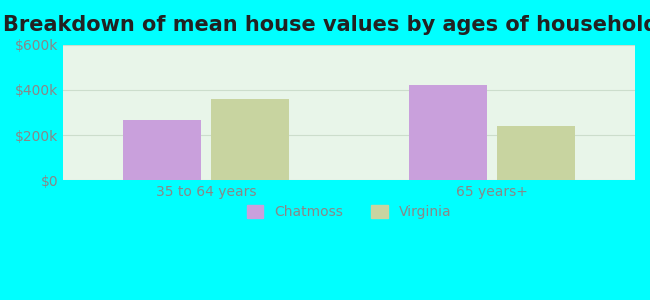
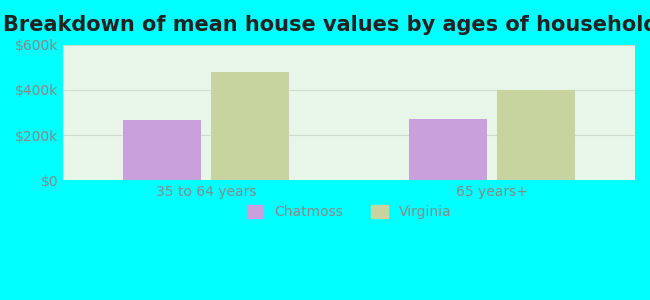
Virginia/35 to 64 years: $360k -> $480k
Chatmoss/65 years+: $420k -> $270k
Virginia/65 years+: $240k -> $400k
